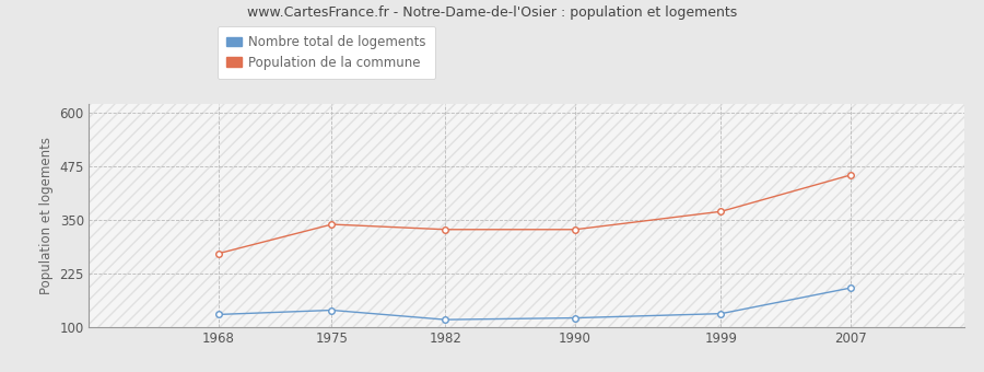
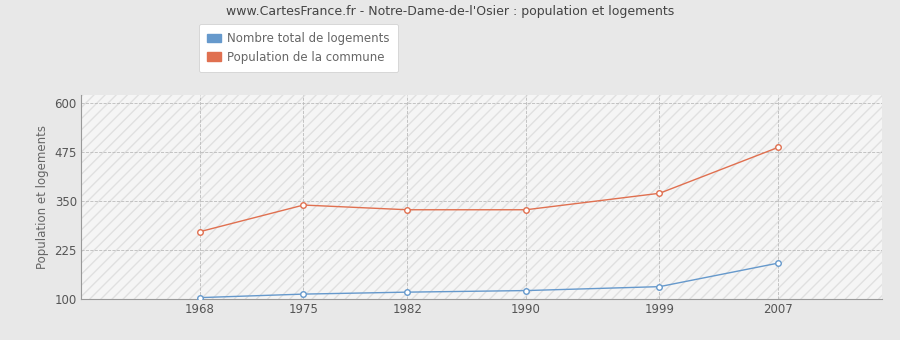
Nombre total de logements/1968: 130 -> 104
Nombre total de logements/1975: 140 -> 113
Population de la commune/2007: 455 -> 487
